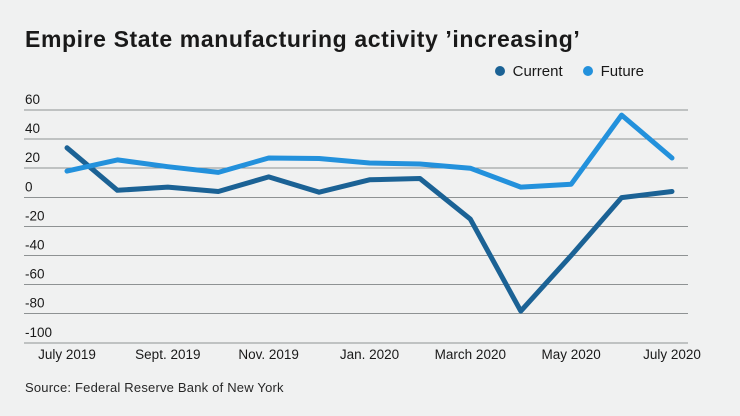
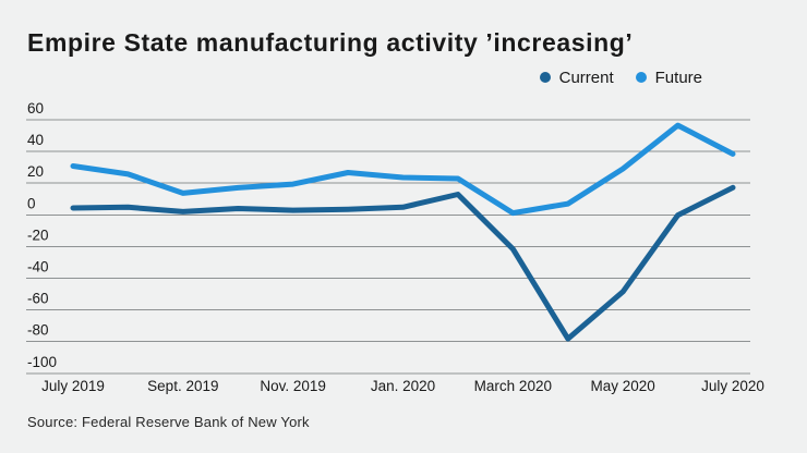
Current/July 2019: 34 -> 4
Future/July 2019: 18 -> 31
Current/Sept. 2019: 7 -> 2
Future/Sept. 2019: 21 -> 14
Current/Nov. 2019: 14 -> 3
Future/Nov. 2019: 27 -> 19
Current/Jan. 2020: 12 -> 5
Current/March 2020: -15 -> -22
Future/March 2020: 20 -> 1
Current/May 2020: -40 -> -48
Future/May 2020: 9 -> 29
Current/July 2020: 4 -> 17
Future/July 2020: 27 -> 38
